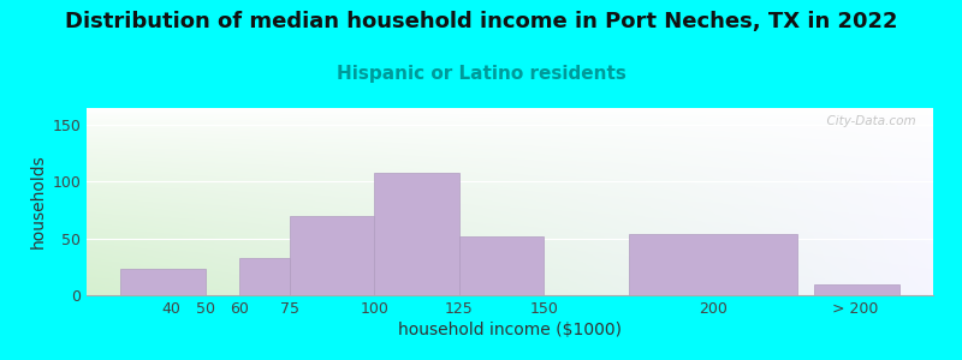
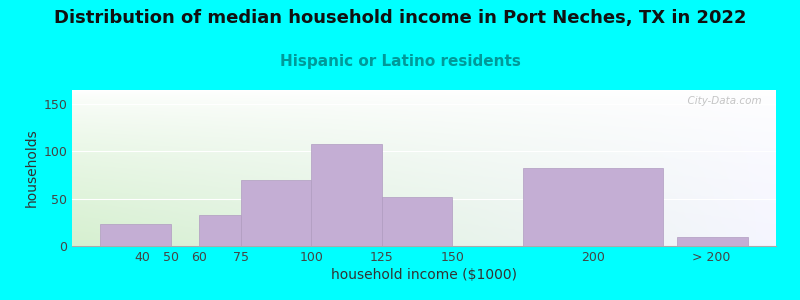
200: 54 -> 83
